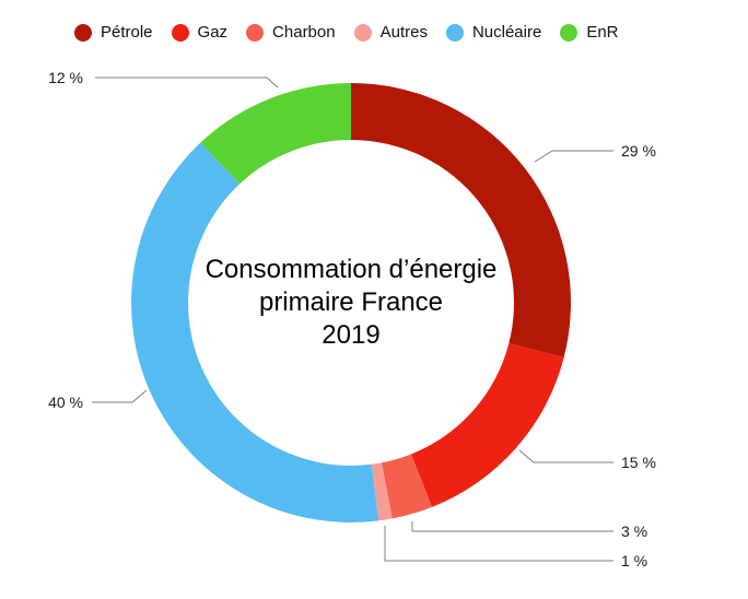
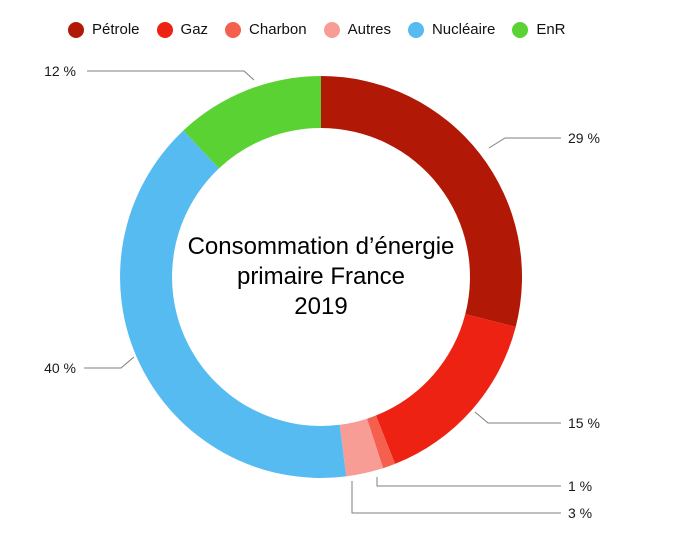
Charbon: 3 -> 1
Autres: 1 -> 3
